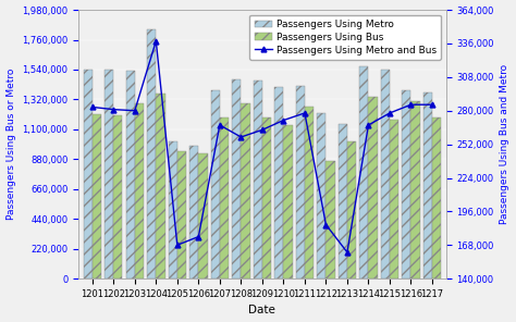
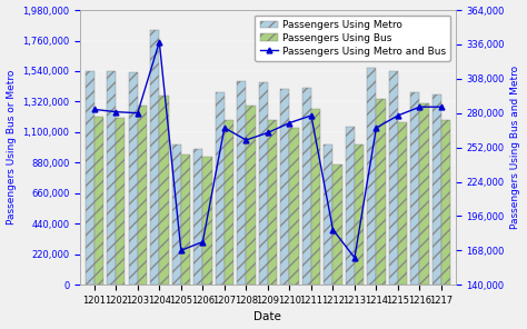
Passengers Using Metro/1212: 1,220,000 -> 1,010,000
